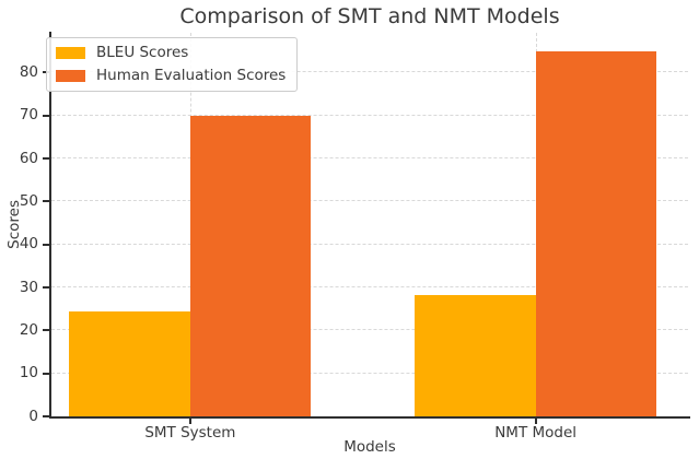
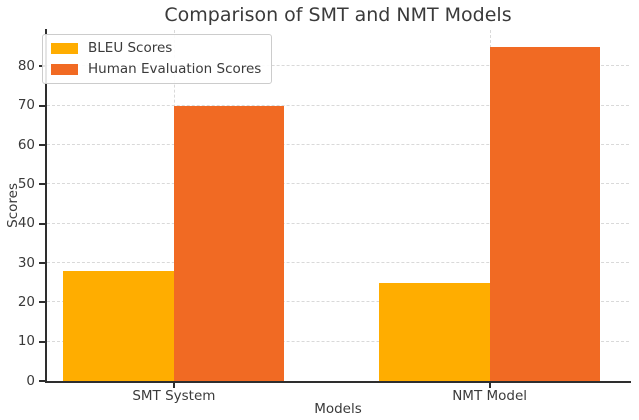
BLEU Scores/SMT System: 24 -> 28
BLEU Scores/NMT Model: 28 -> 25
